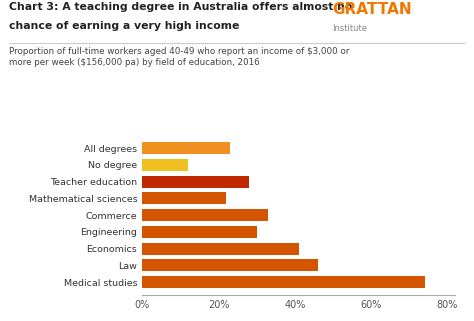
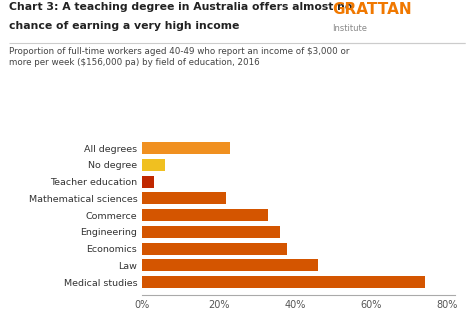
No degree: 12% -> 6%
Teacher education: 28% -> 3%
Engineering: 30% -> 36%
Economics: 41% -> 38%
